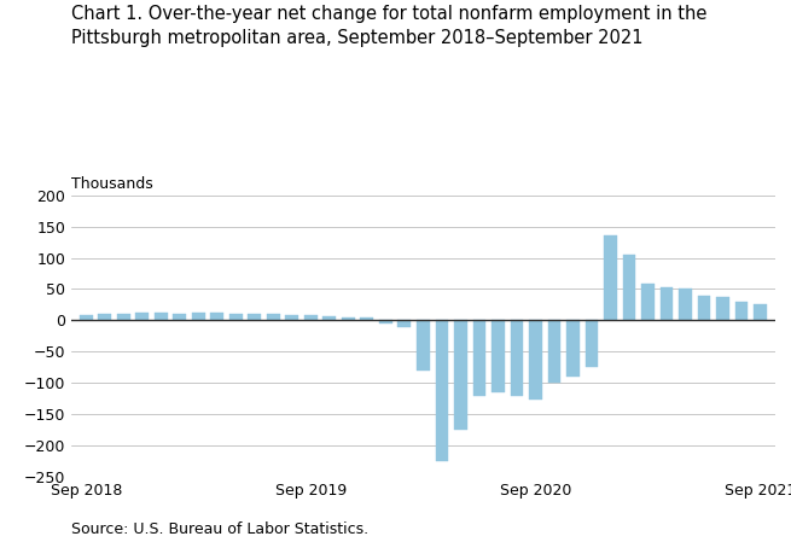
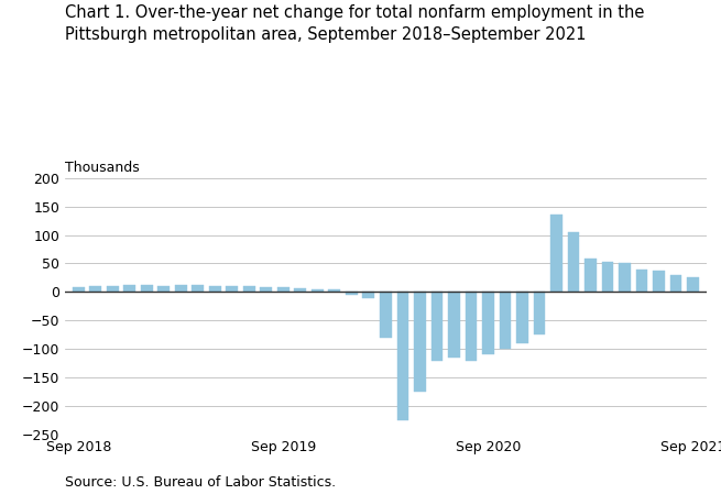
Sep 2020: -126 -> -110
